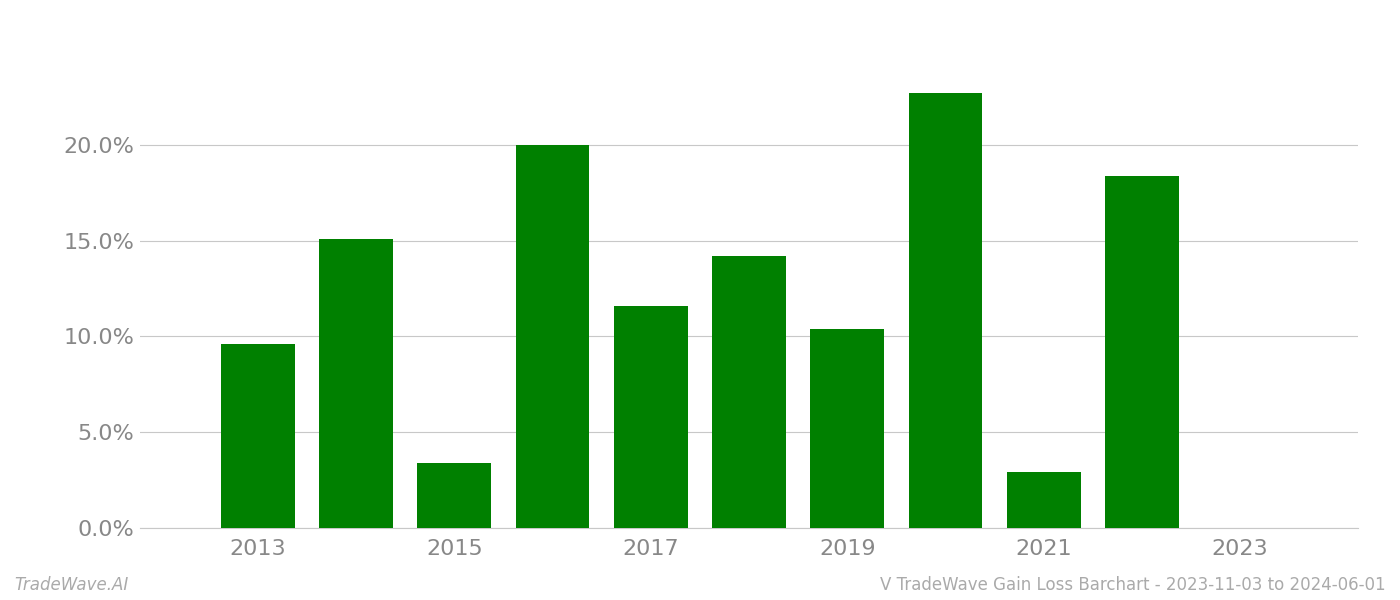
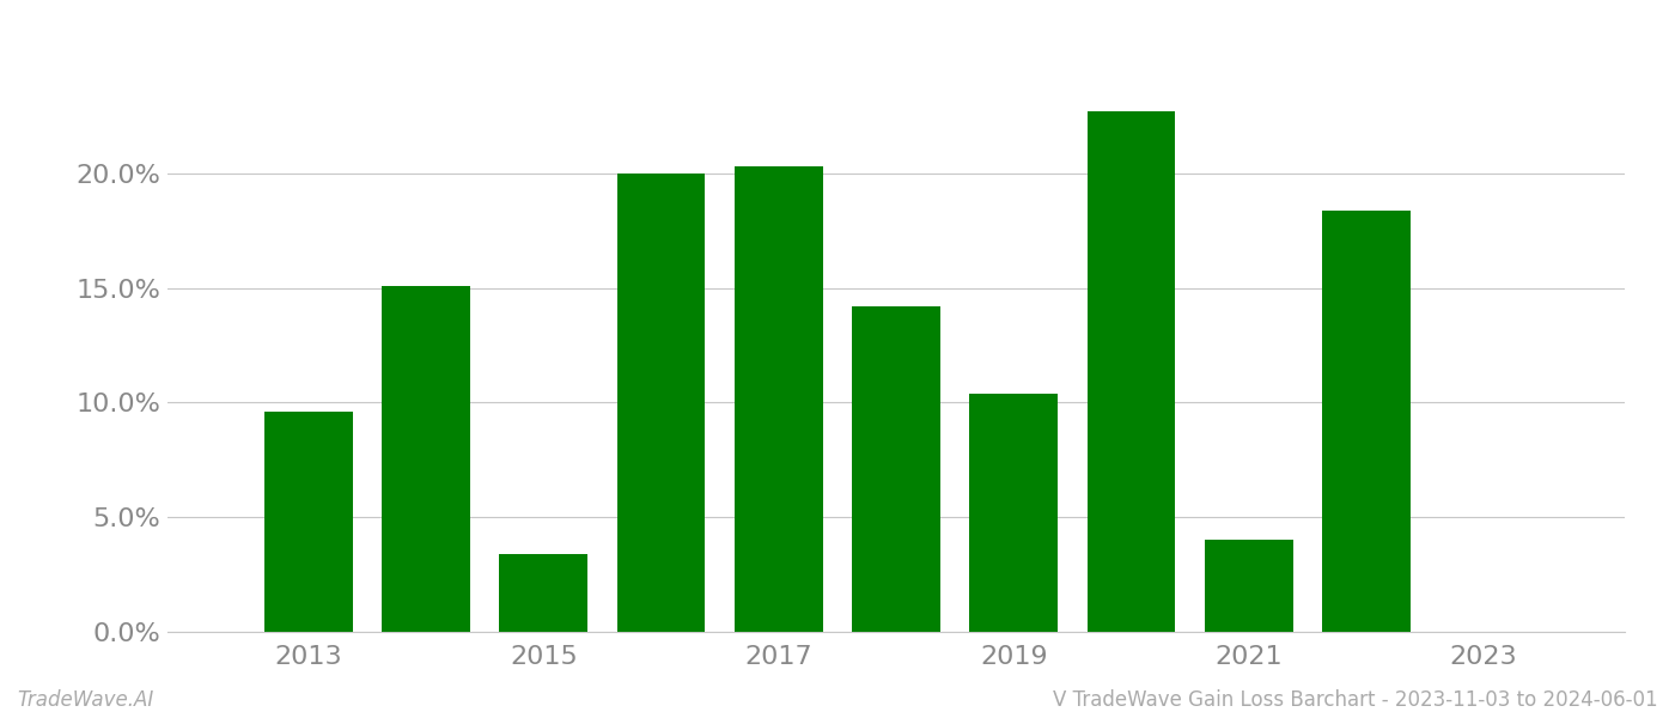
2017: 11.6% -> 20.3%
2021: 2.9% -> 4.0%
